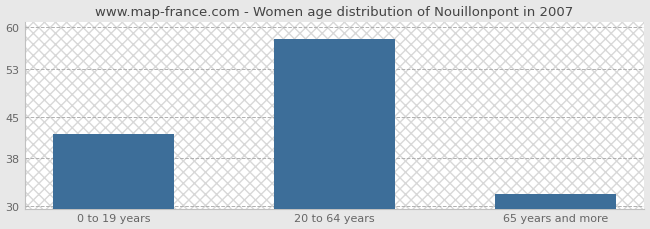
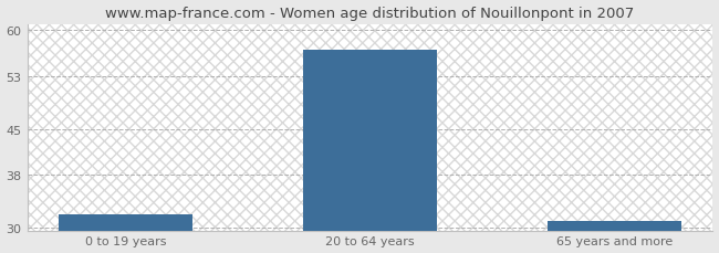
0 to 19 years: 42 -> 32
20 to 64 years: 58 -> 57
65 years and more: 32 -> 31
